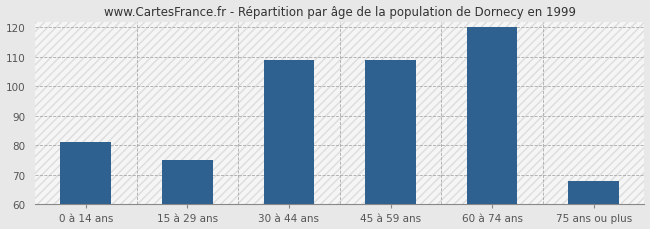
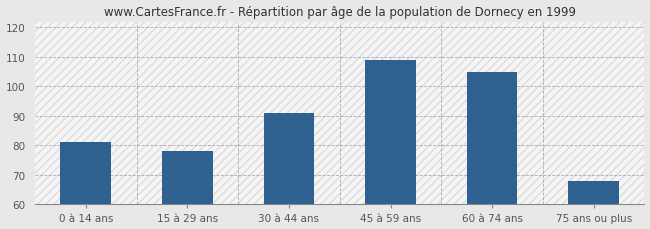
15 à 29 ans: 75 -> 78
30 à 44 ans: 109 -> 91
60 à 74 ans: 120 -> 105
